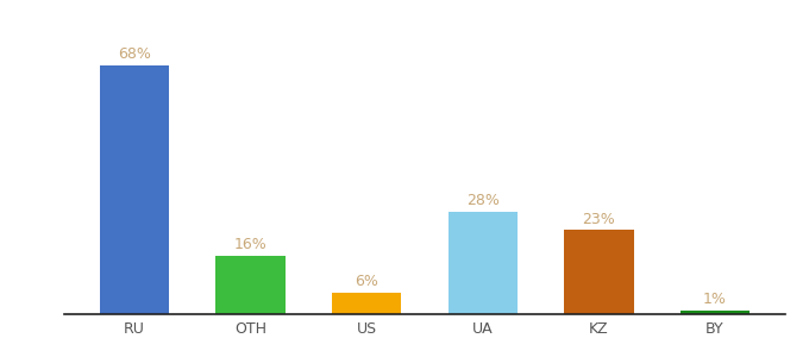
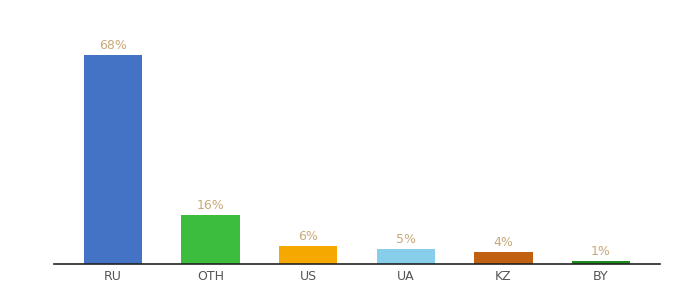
UA: 28% -> 5%
KZ: 23% -> 4%
